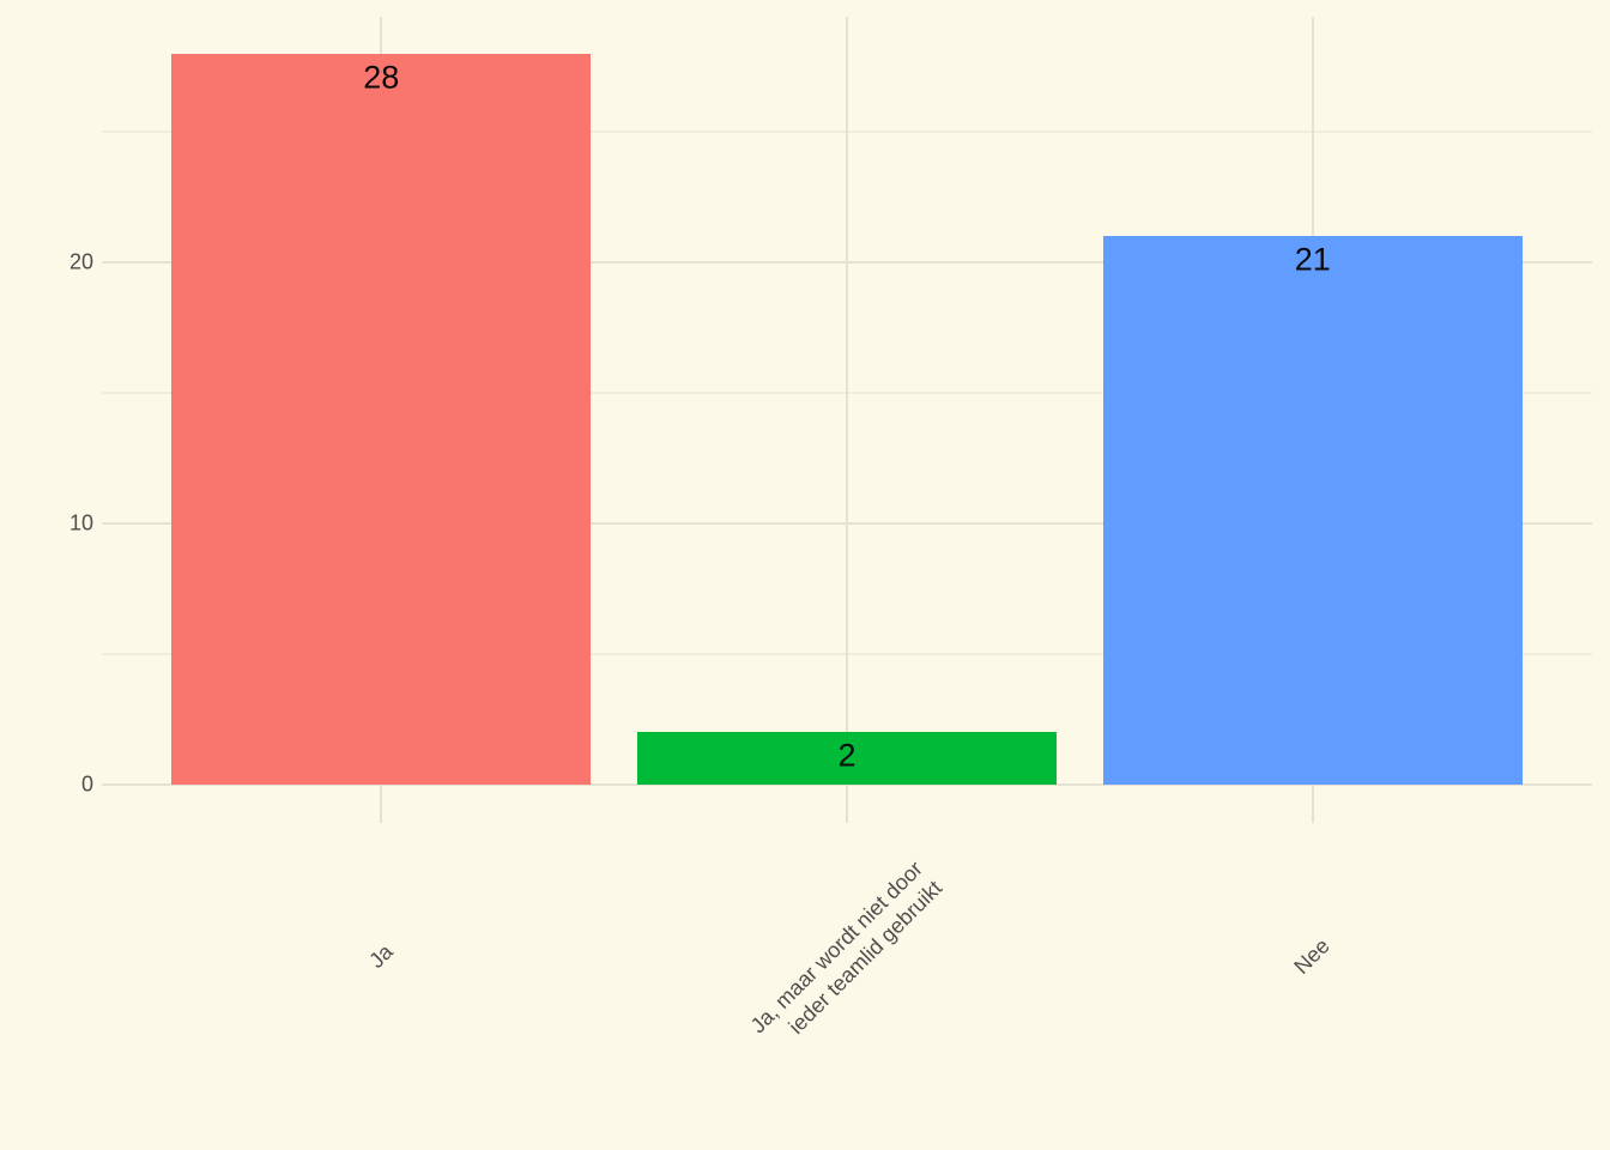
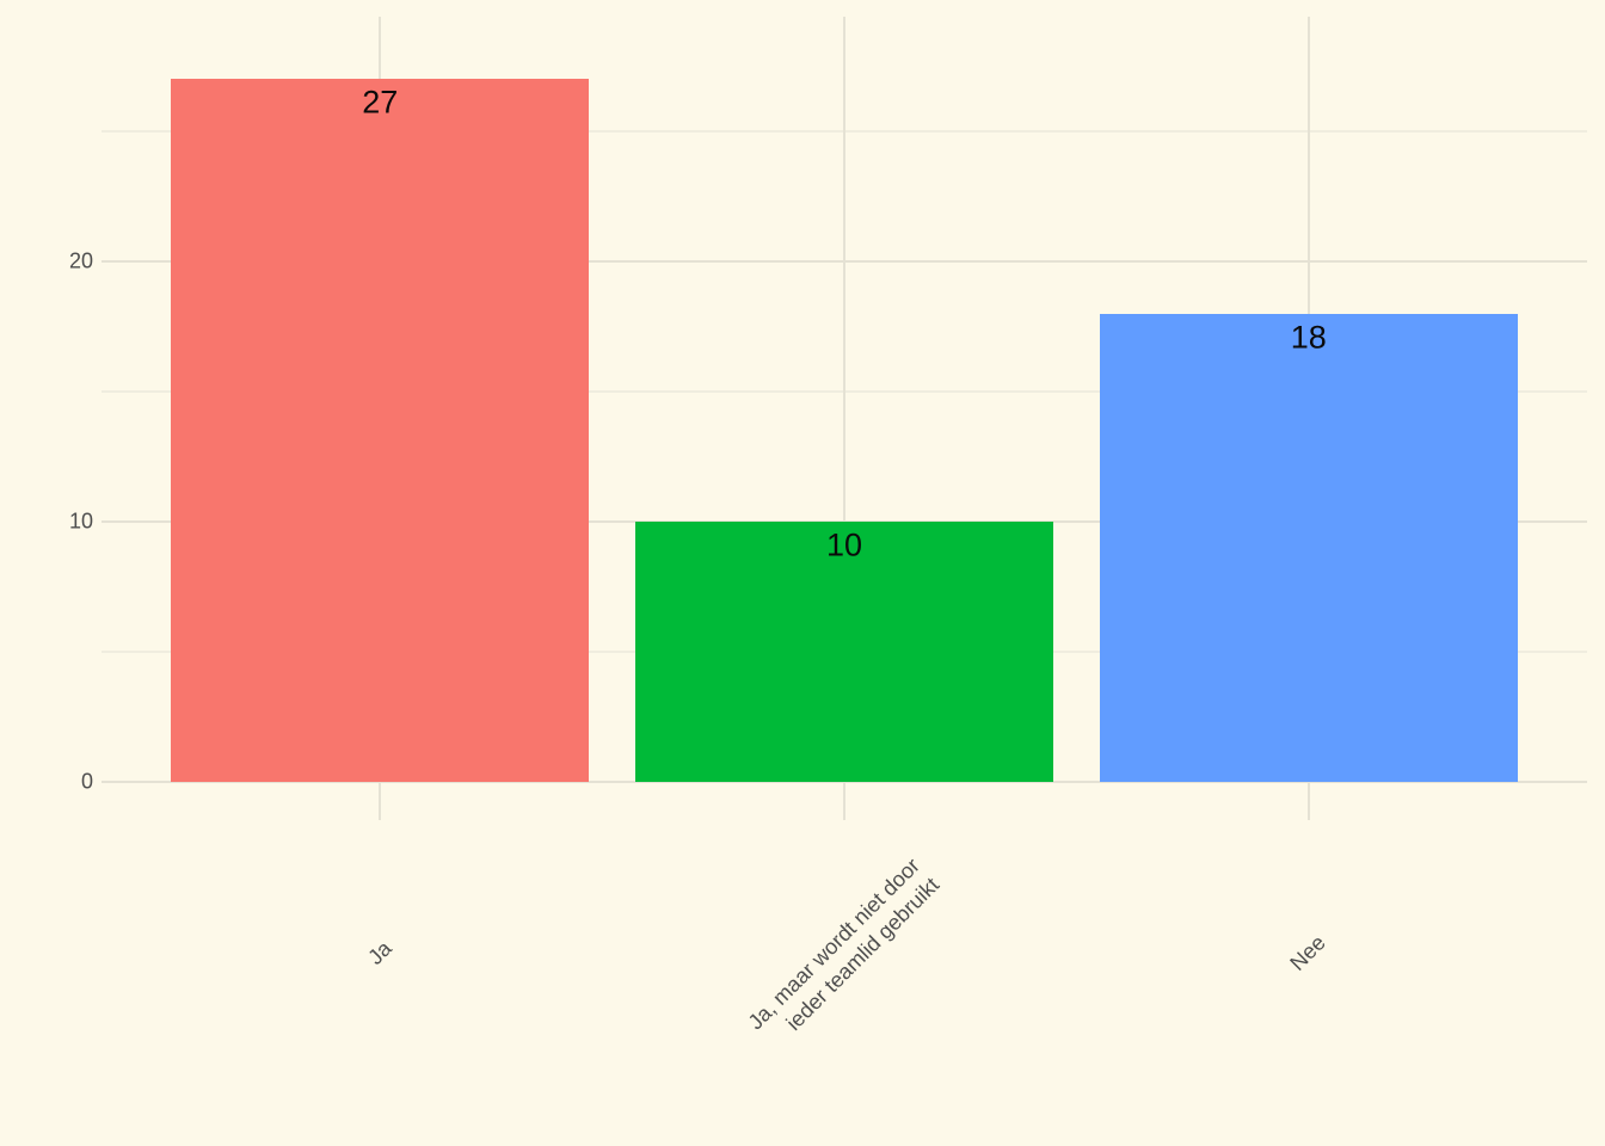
Ja: 28 -> 27
Ja, maar wordt niet door ieder teamlid gebruikt: 2 -> 10
Nee: 21 -> 18
